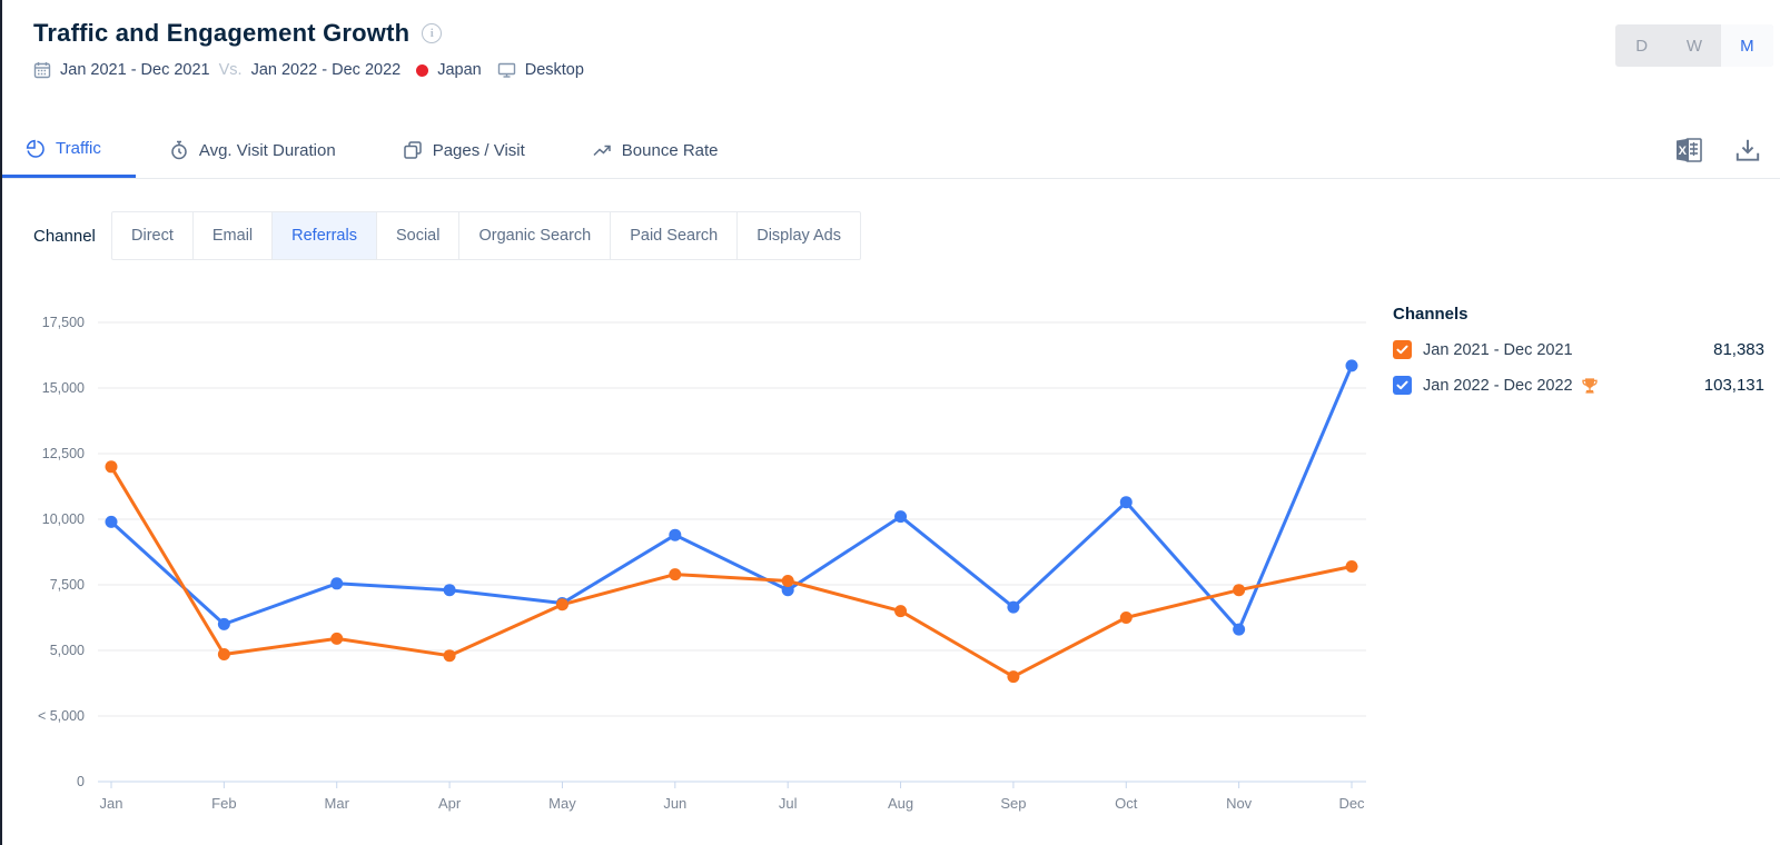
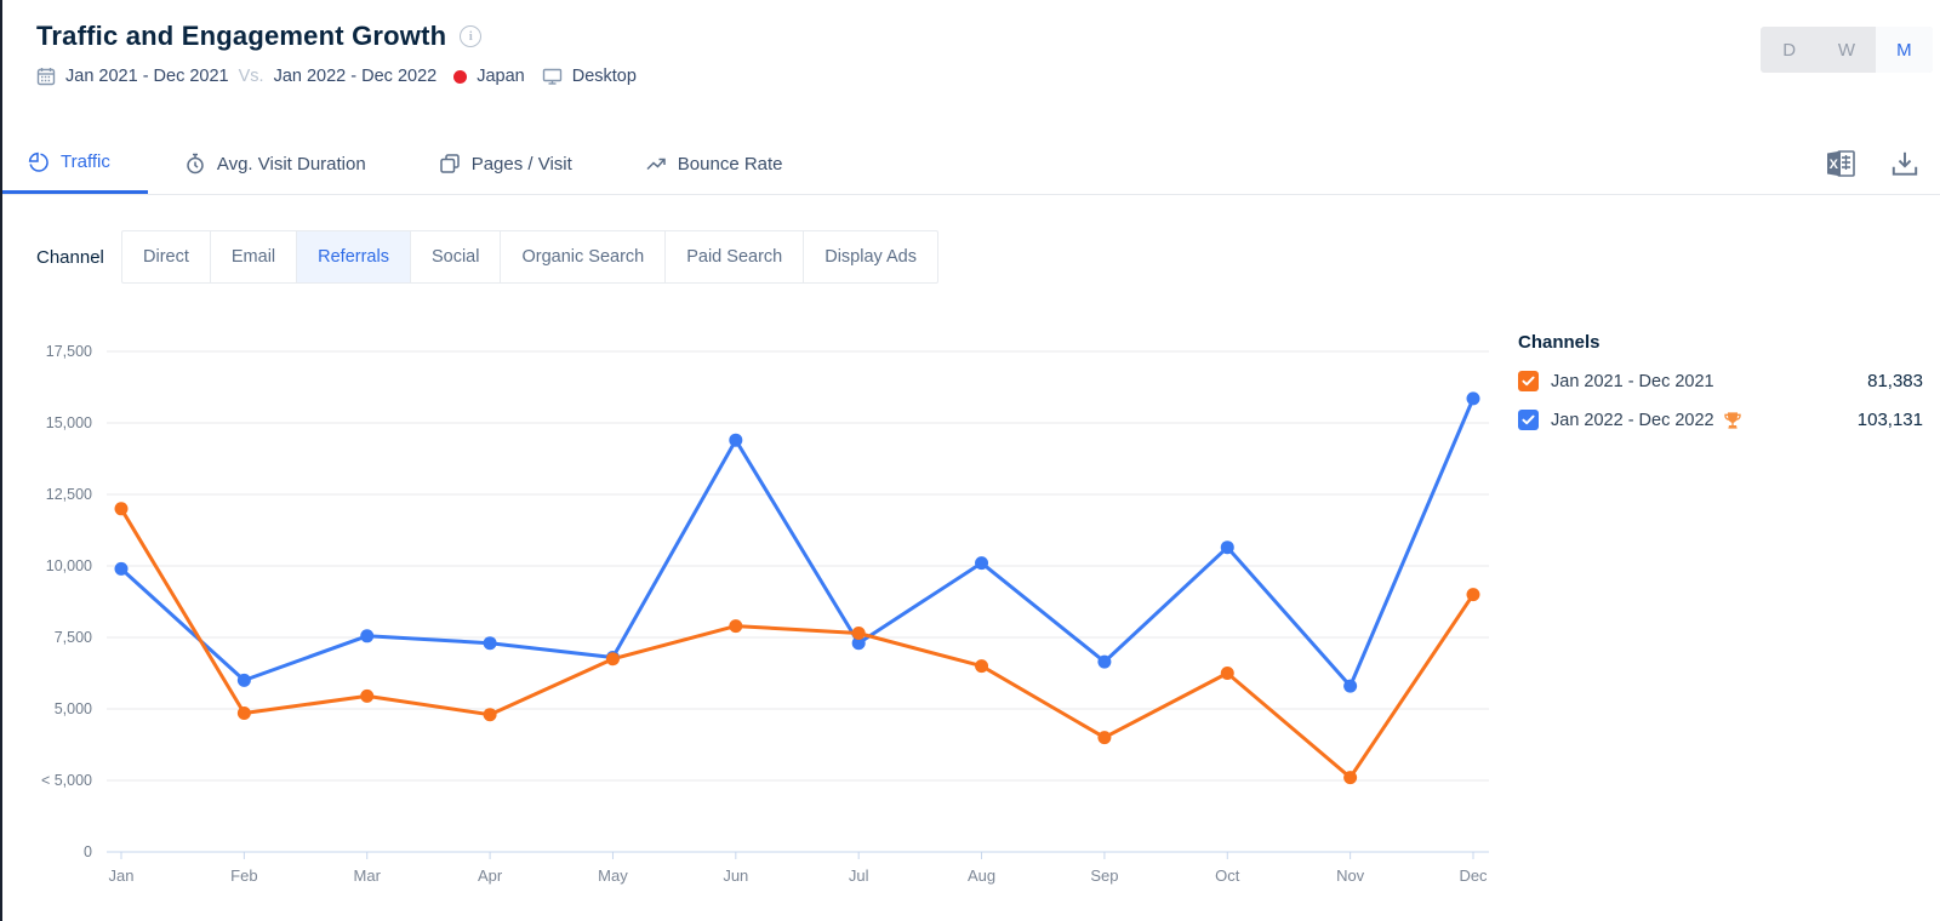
Jan 2022 - Dec 2022/Jun: 9400 -> 14400
Jan 2021 - Dec 2021/Nov: 7300 -> 2600
Jan 2021 - Dec 2021/Dec: 8200 -> 9000
